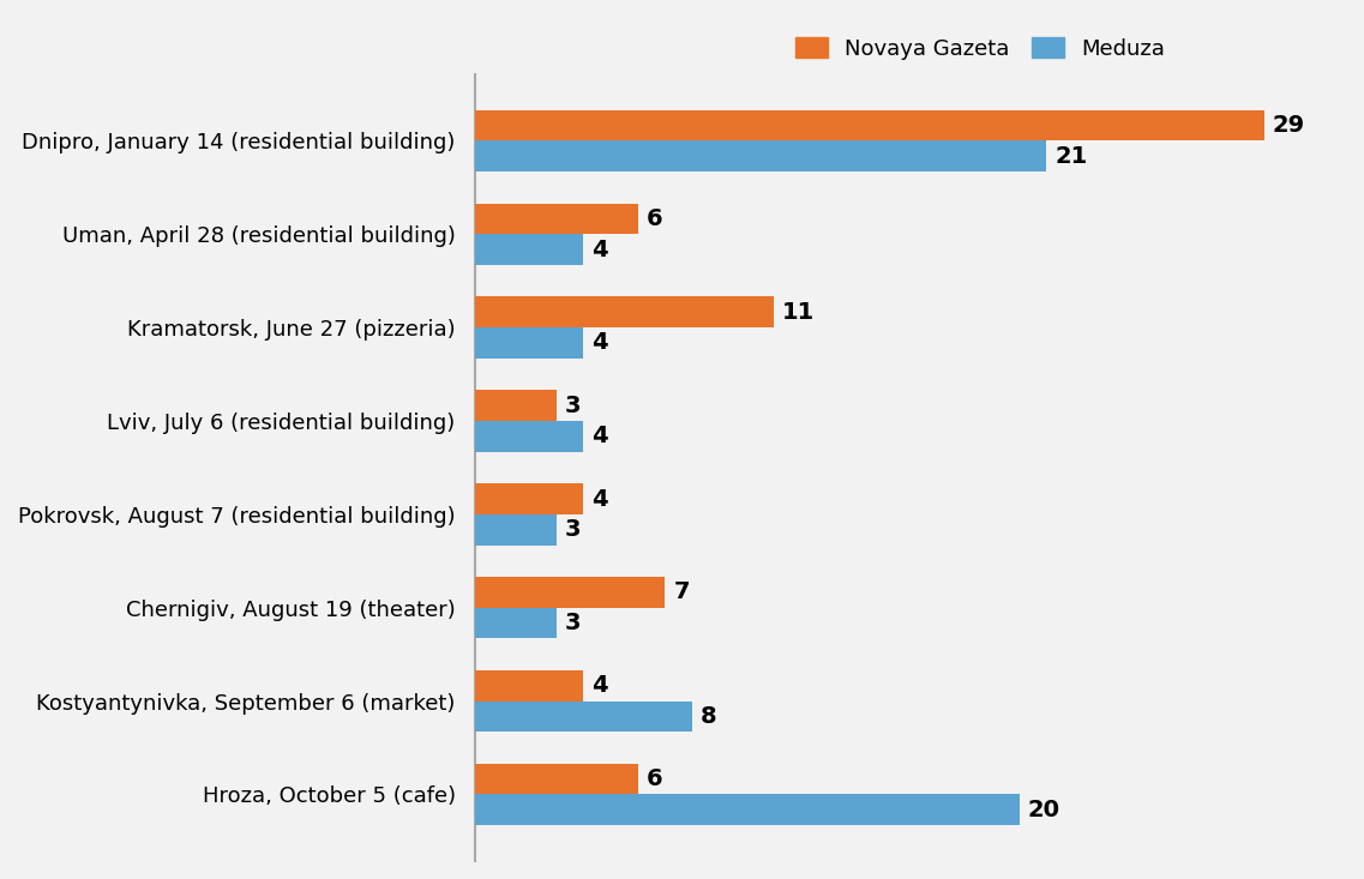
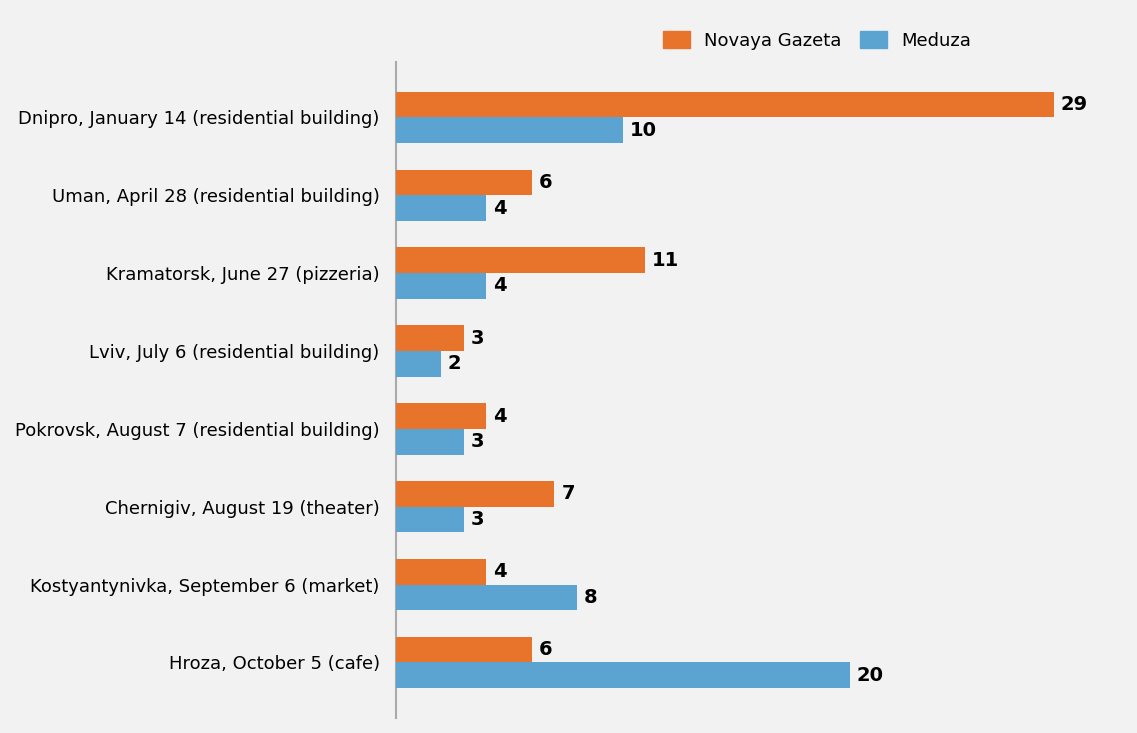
Meduza/Dnipro, January 14 (residential building): 21 -> 10
Meduza/Lviv, July 6 (residential building): 4 -> 2
